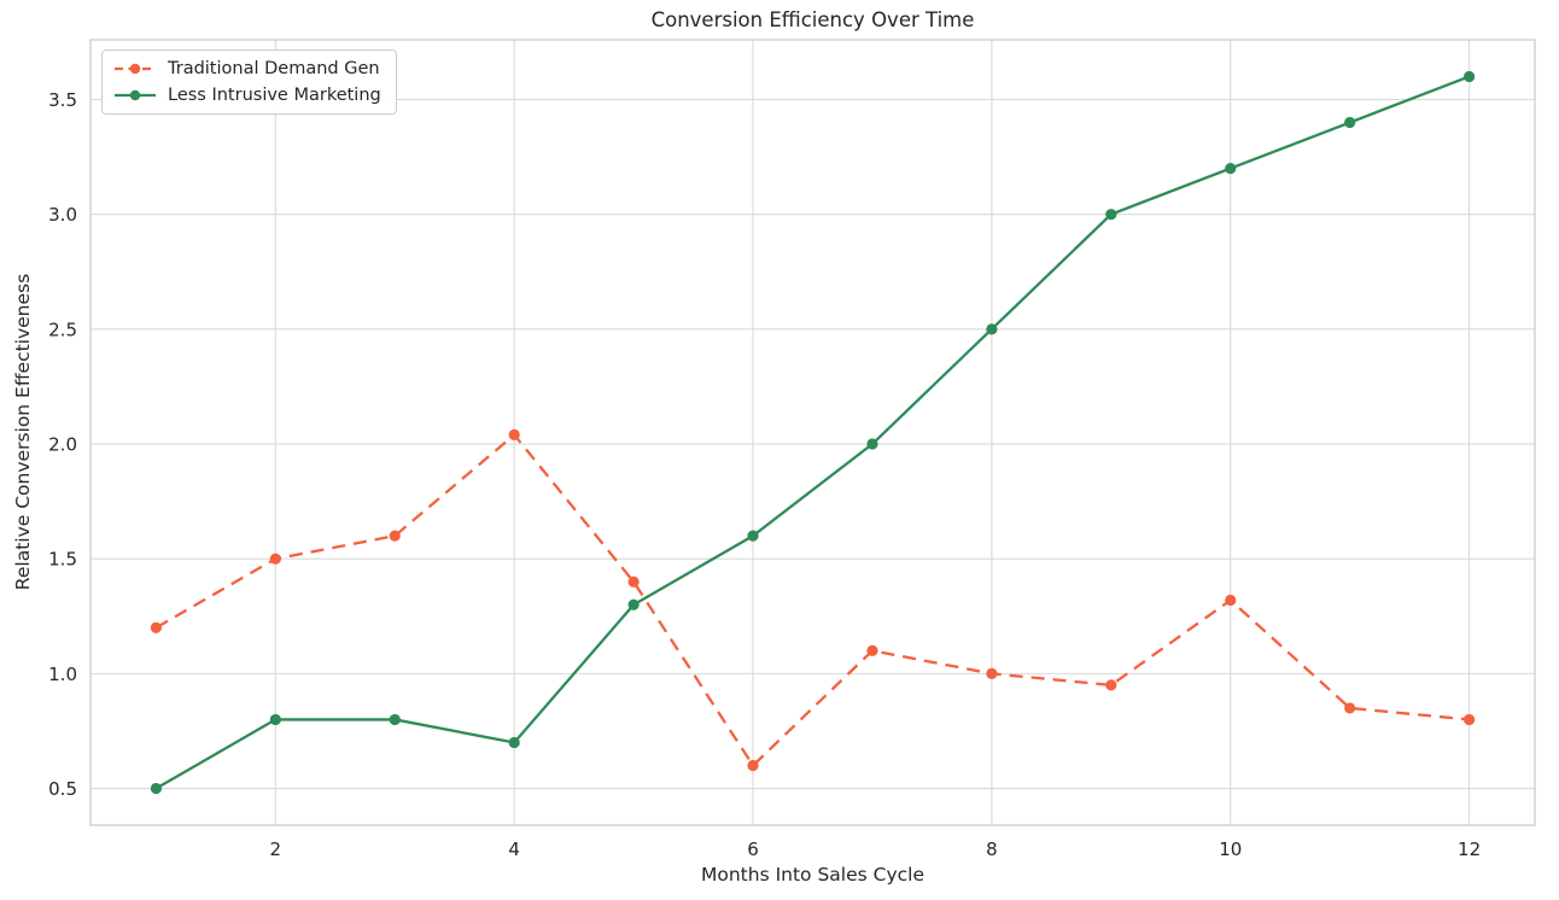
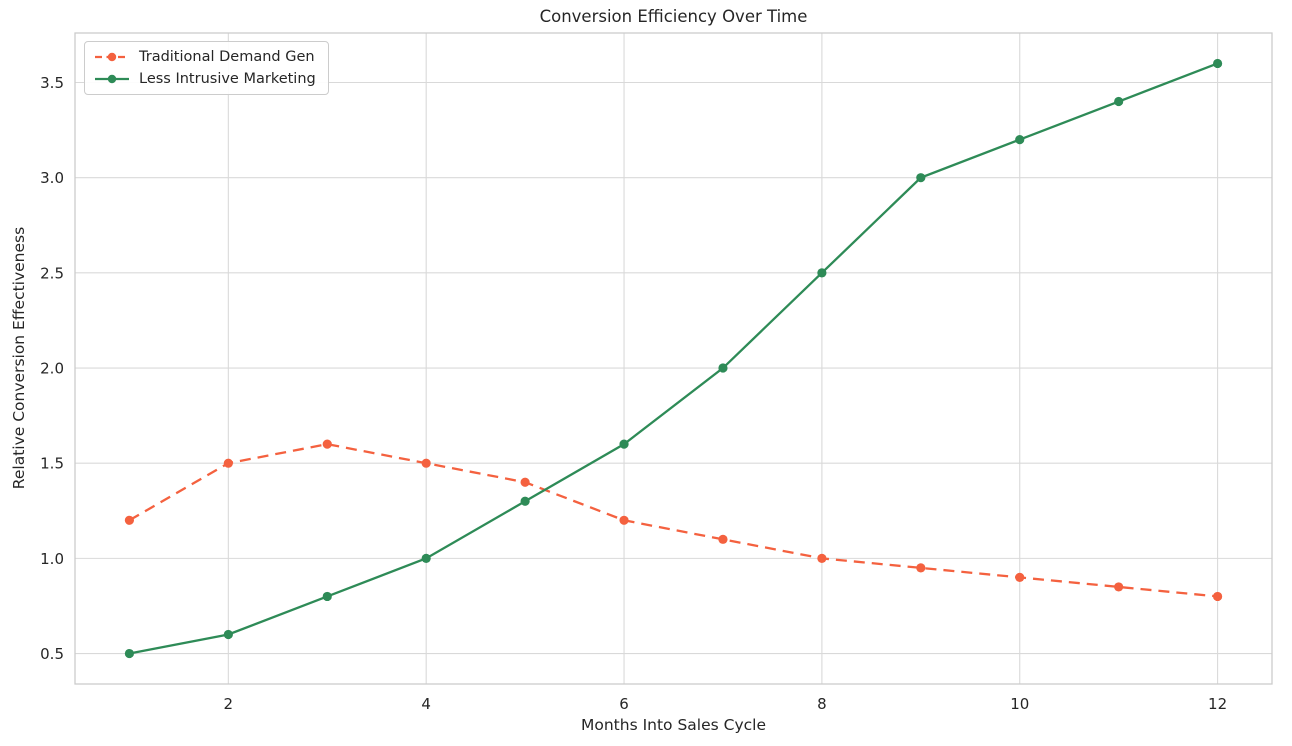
Less Intrusive Marketing/2: 0.8 -> 0.6
Traditional Demand Gen/4: 2.04 -> 1.50
Less Intrusive Marketing/4: 0.7 -> 1.0
Traditional Demand Gen/6: 0.60 -> 1.20
Traditional Demand Gen/10: 1.32 -> 0.90
